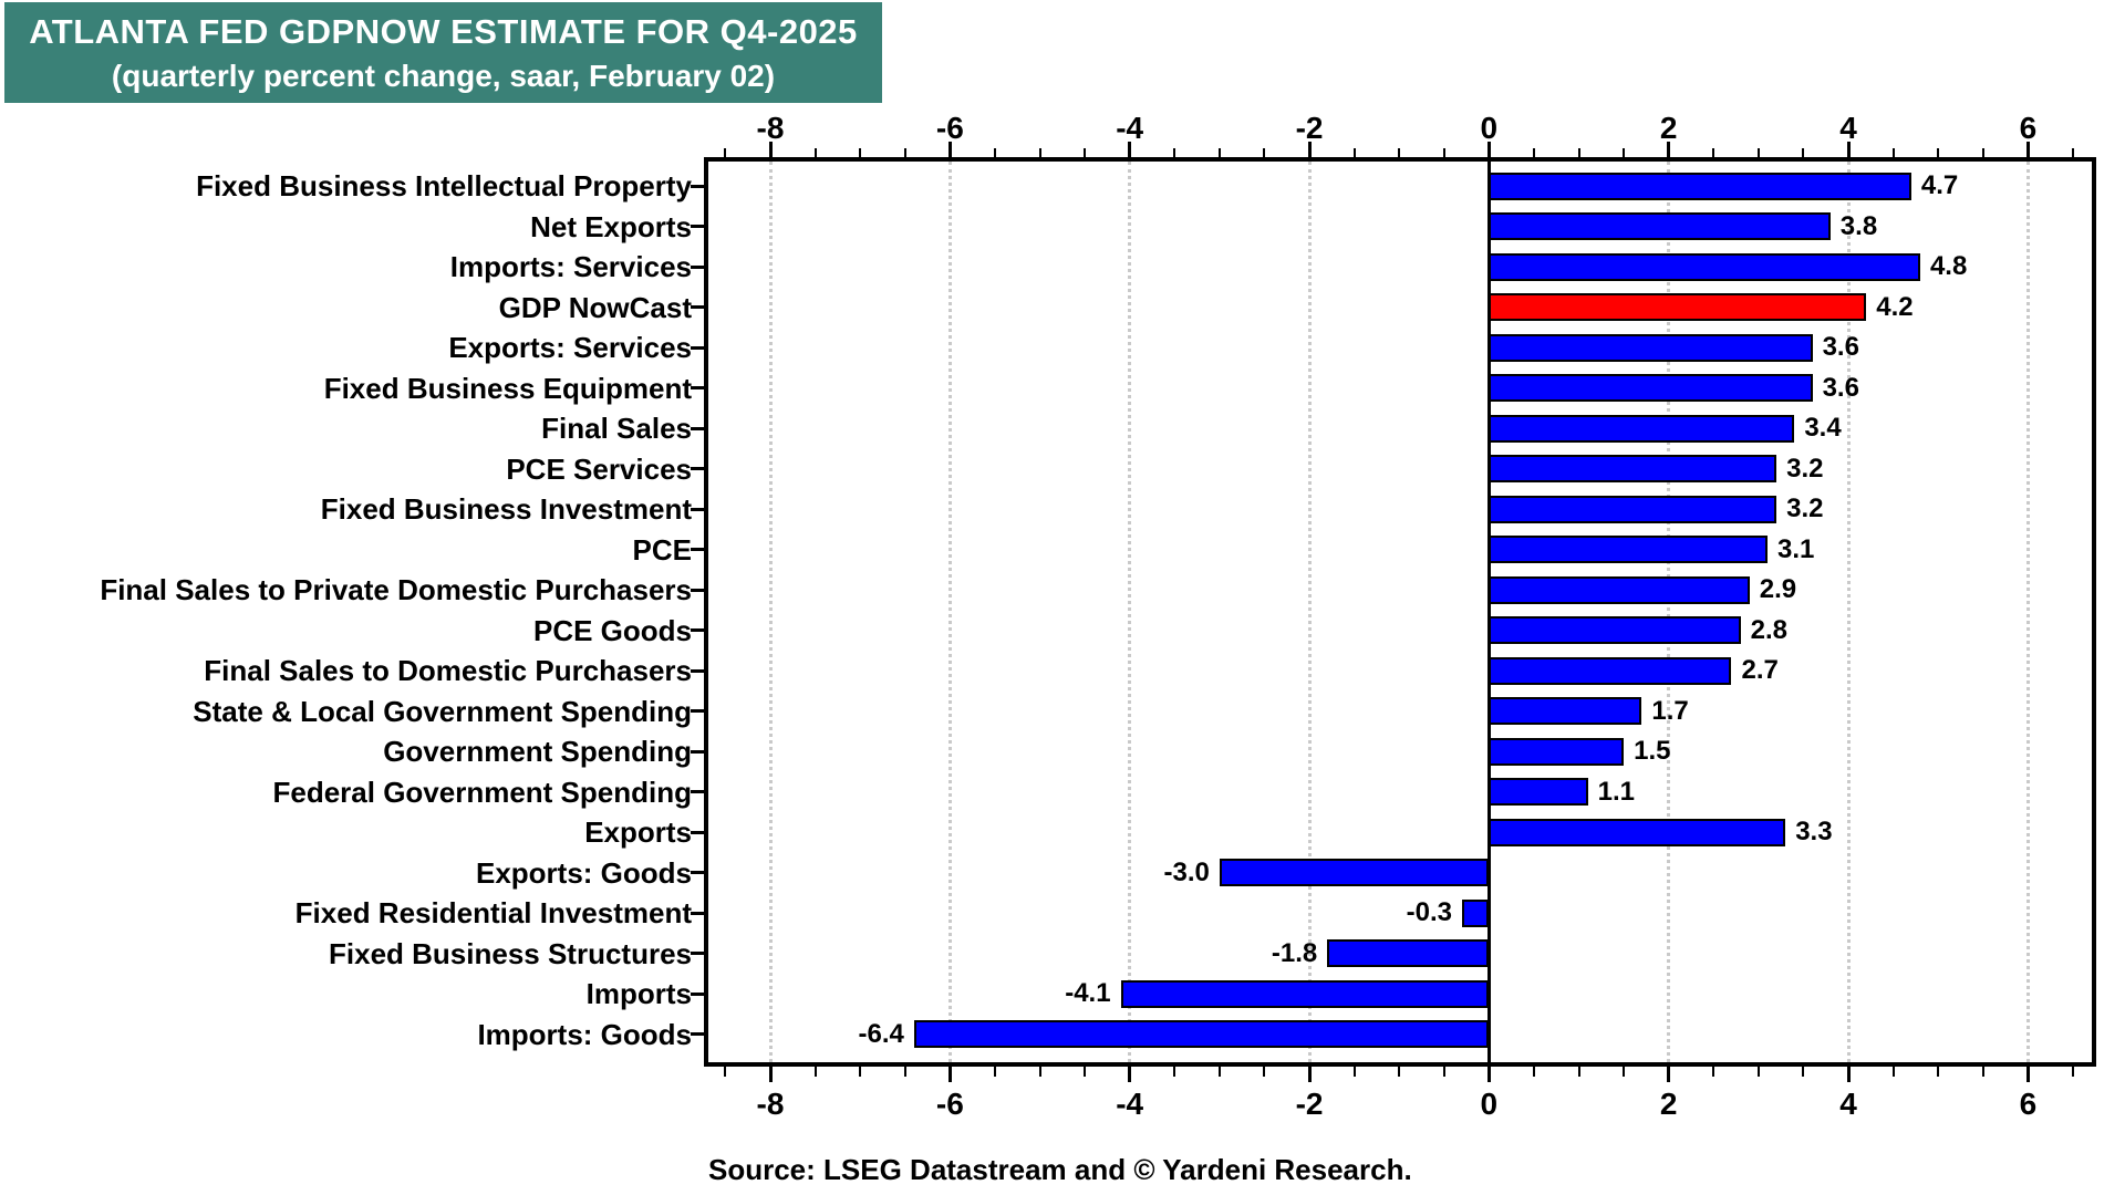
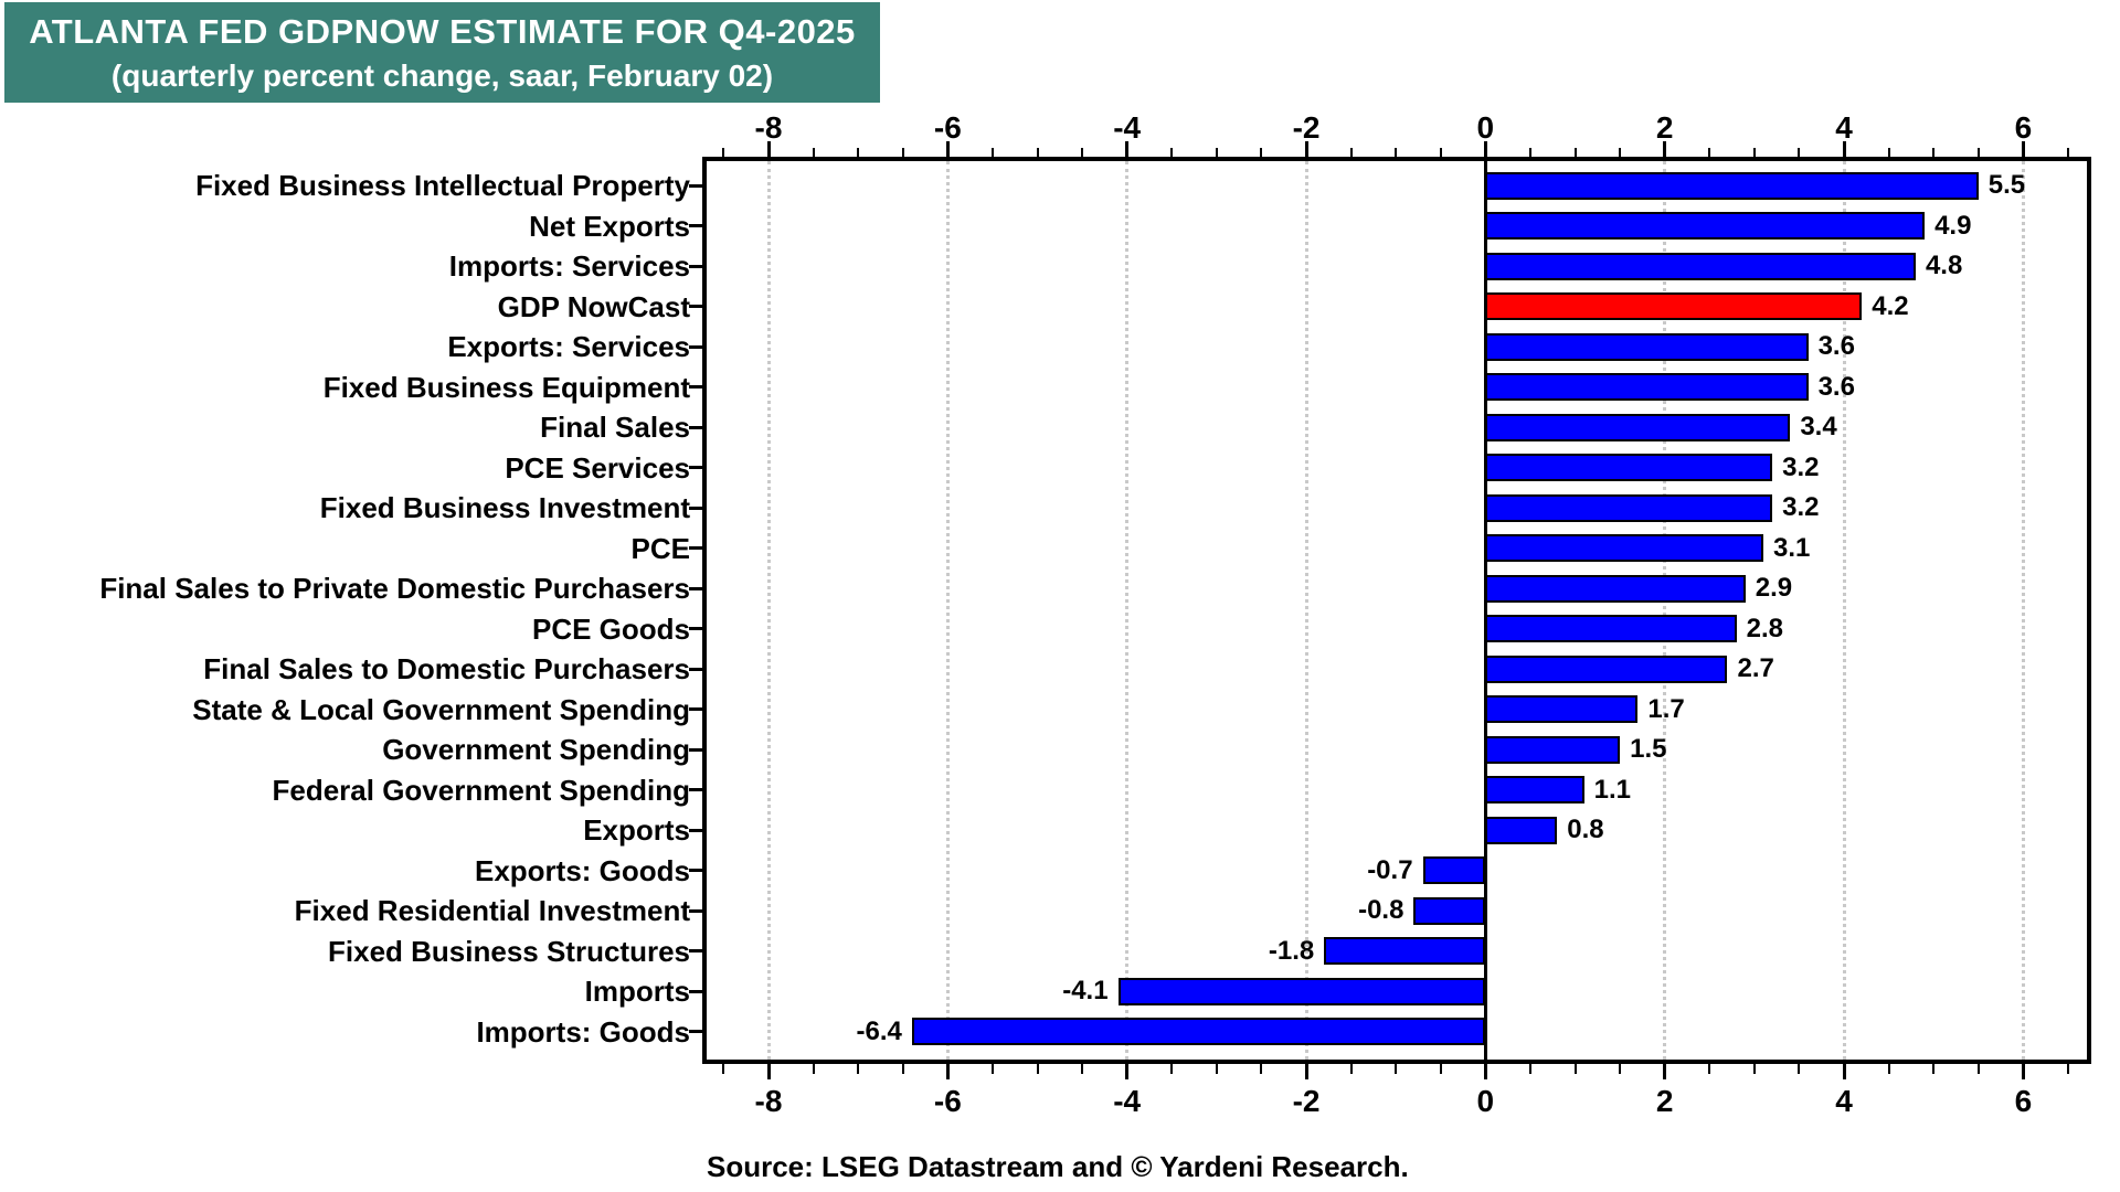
Fixed Business Intellectual Property: 4.7 -> 5.5
Net Exports: 3.8 -> 4.9
Exports: 3.3 -> 0.8
Exports: Goods: -3.0 -> -0.7
Fixed Residential Investment: -0.3 -> -0.8
